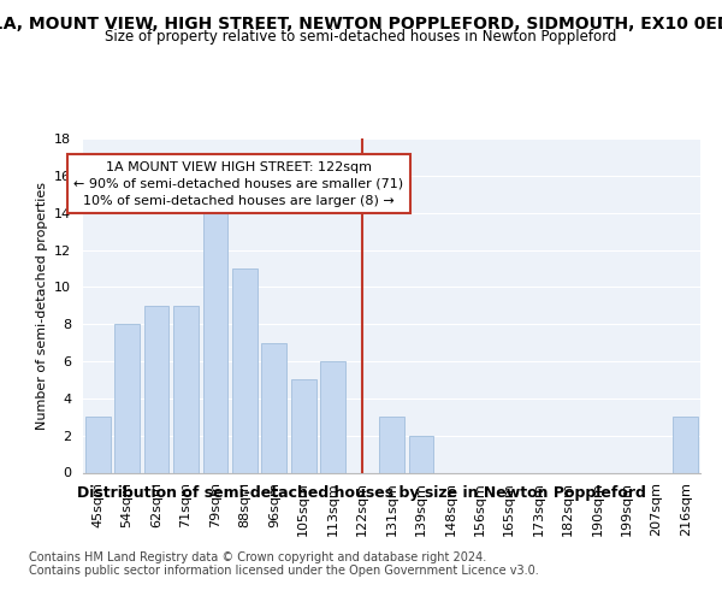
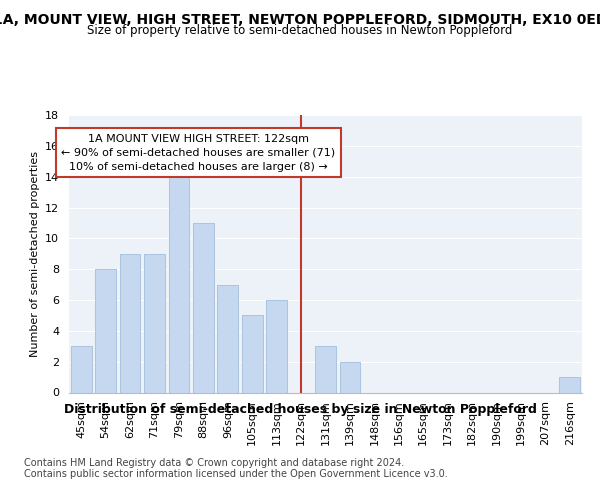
216sqm: 3 -> 1
